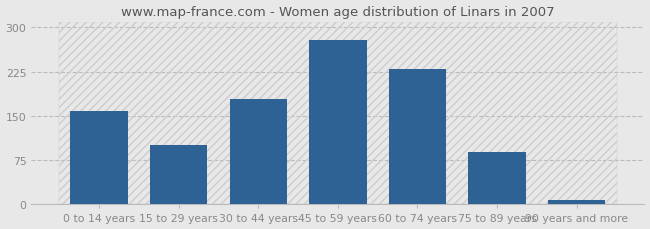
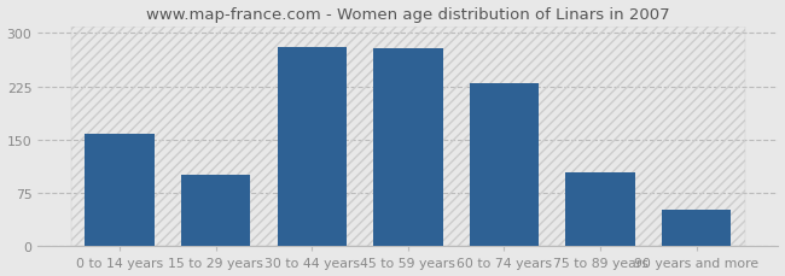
30 to 44 years: 178 -> 280
75 to 89 years: 88 -> 104
90 years and more: 8 -> 52
